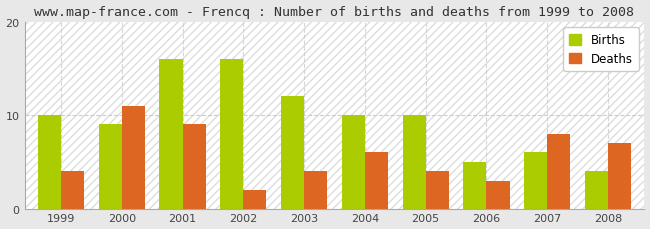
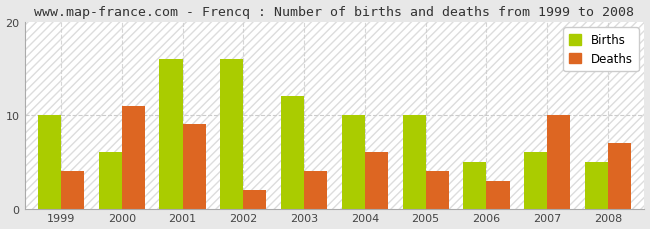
Births/2000: 9 -> 6
Deaths/2007: 8 -> 10
Births/2008: 4 -> 5
